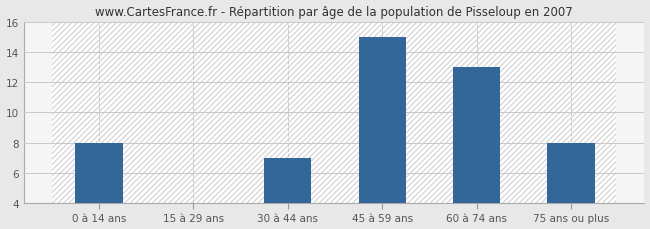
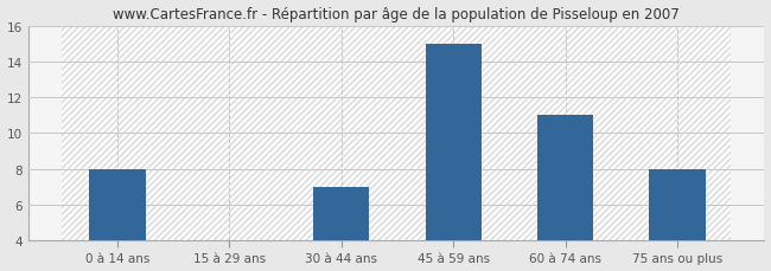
60 à 74 ans: 13 -> 11
